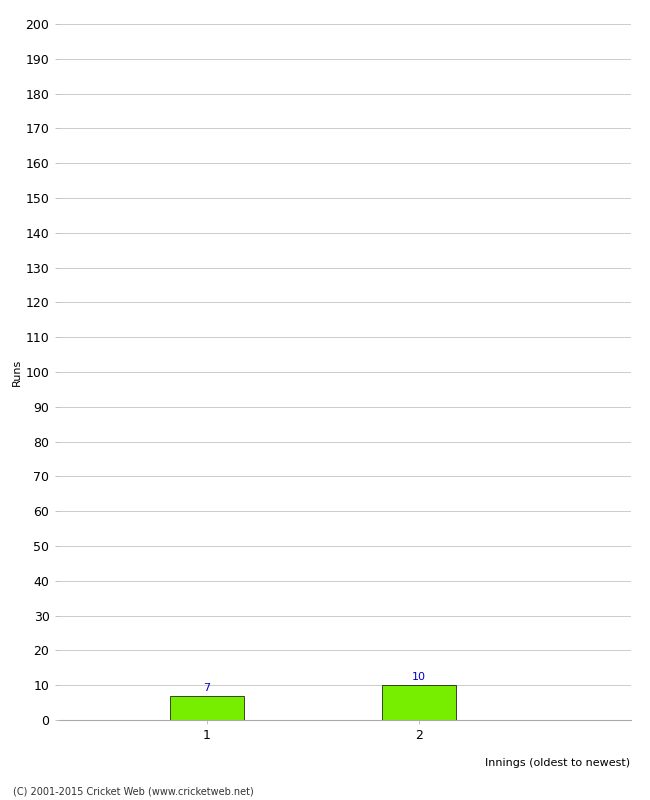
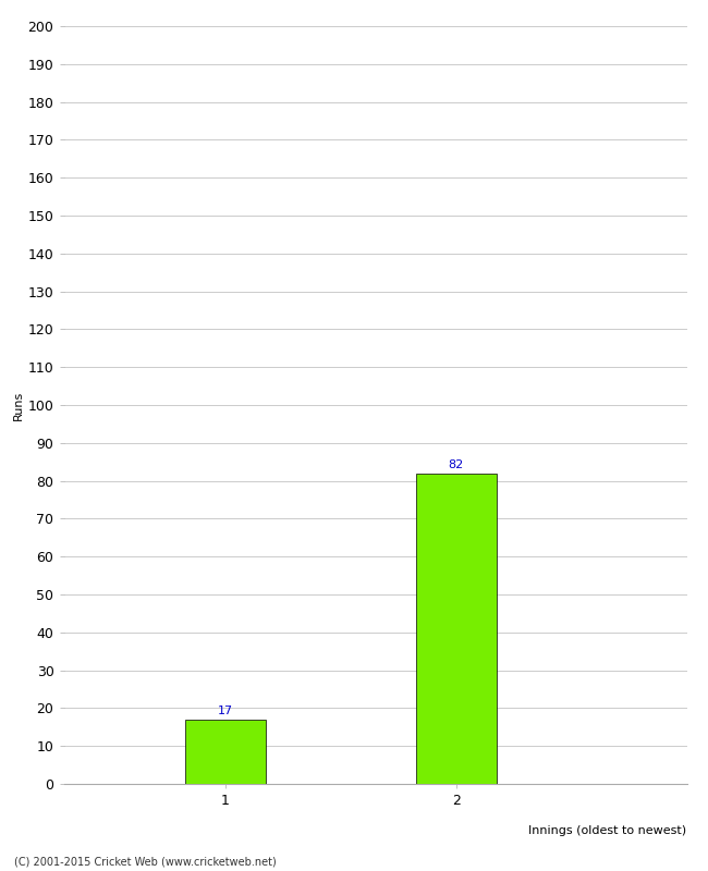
1: 7 -> 17
2: 10 -> 82
